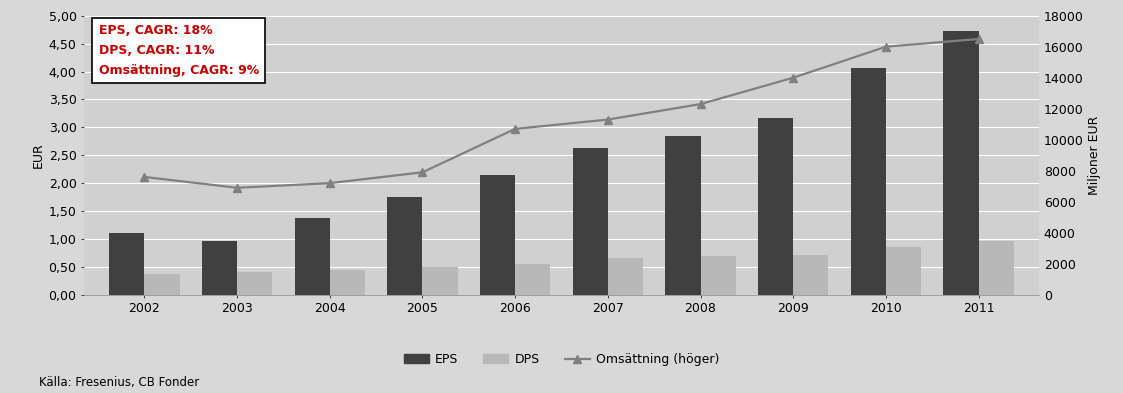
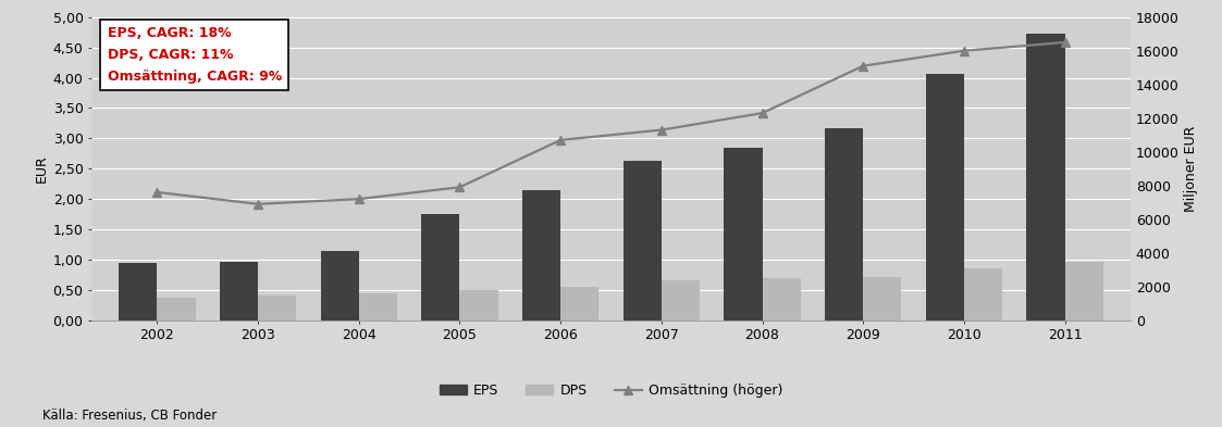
EPS/2002: 1,10 -> 0,94
EPS/2004: 1,38 -> 1,14
Omsättning (höger)/2009: 14000 -> 15100
